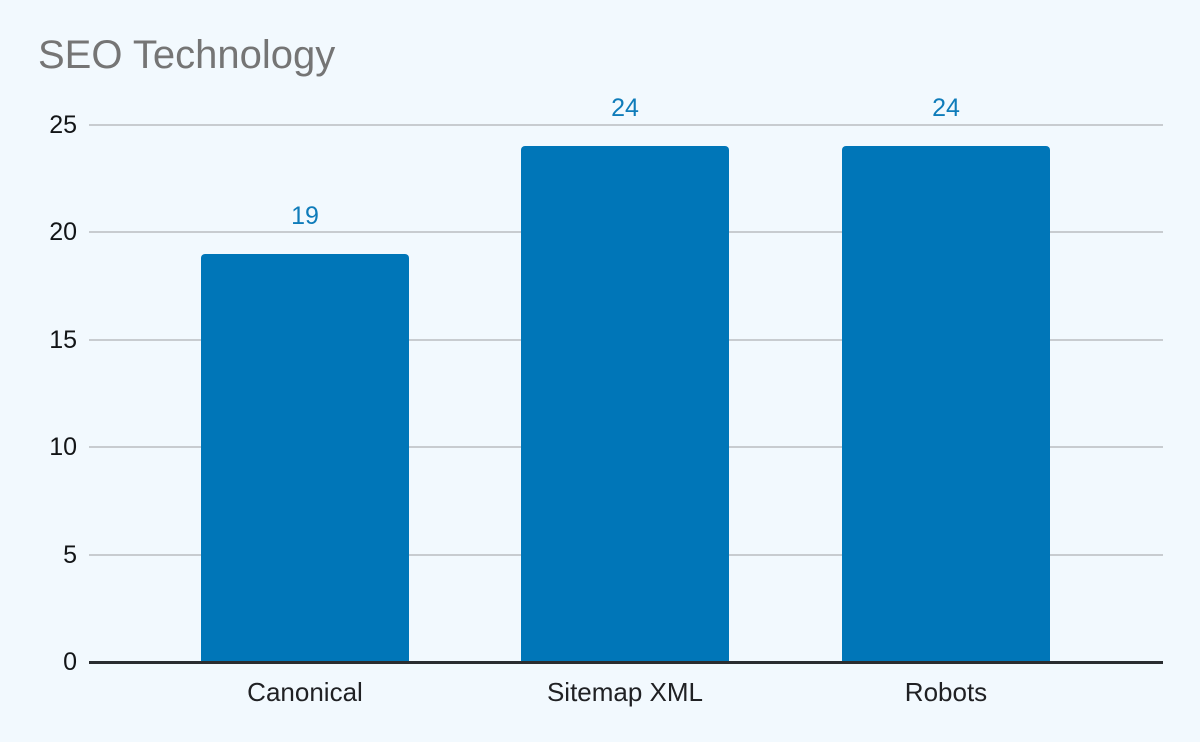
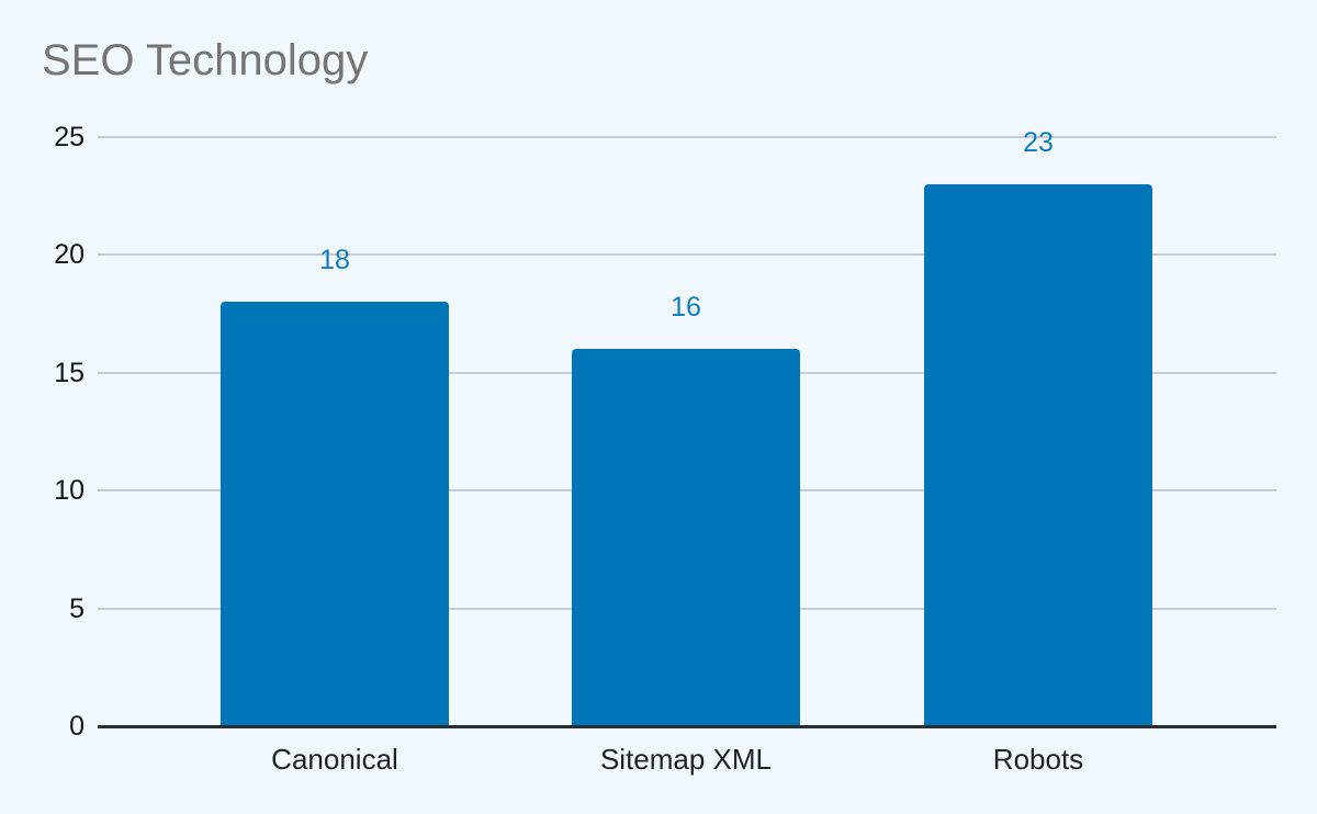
Canonical: 19 -> 18
Sitemap XML: 24 -> 16
Robots: 24 -> 23
